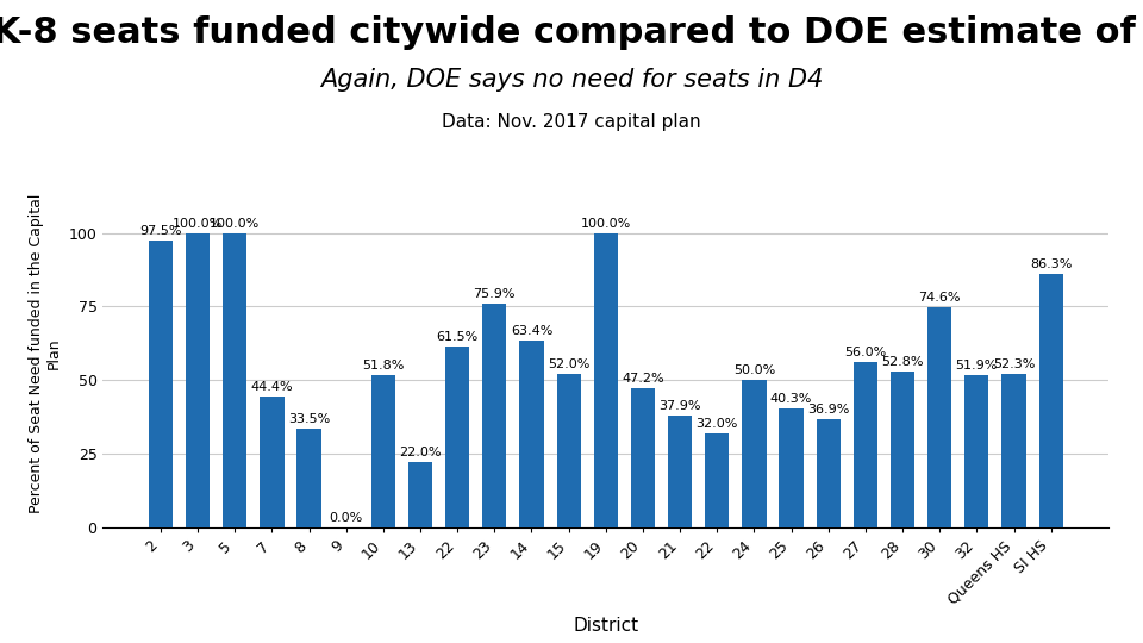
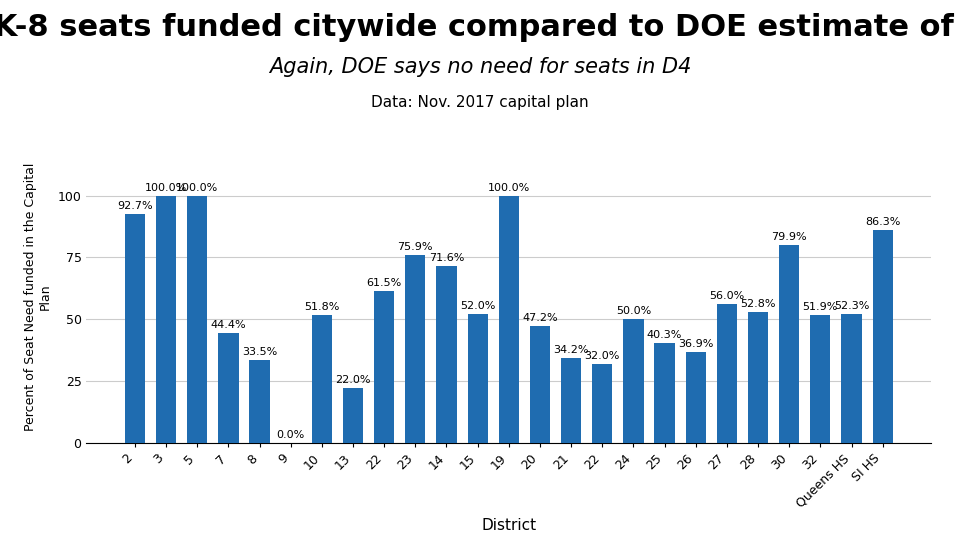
2: 97.5% -> 92.7%
14: 63.4% -> 71.6%
21: 37.9% -> 34.2%
30: 74.6% -> 79.9%
